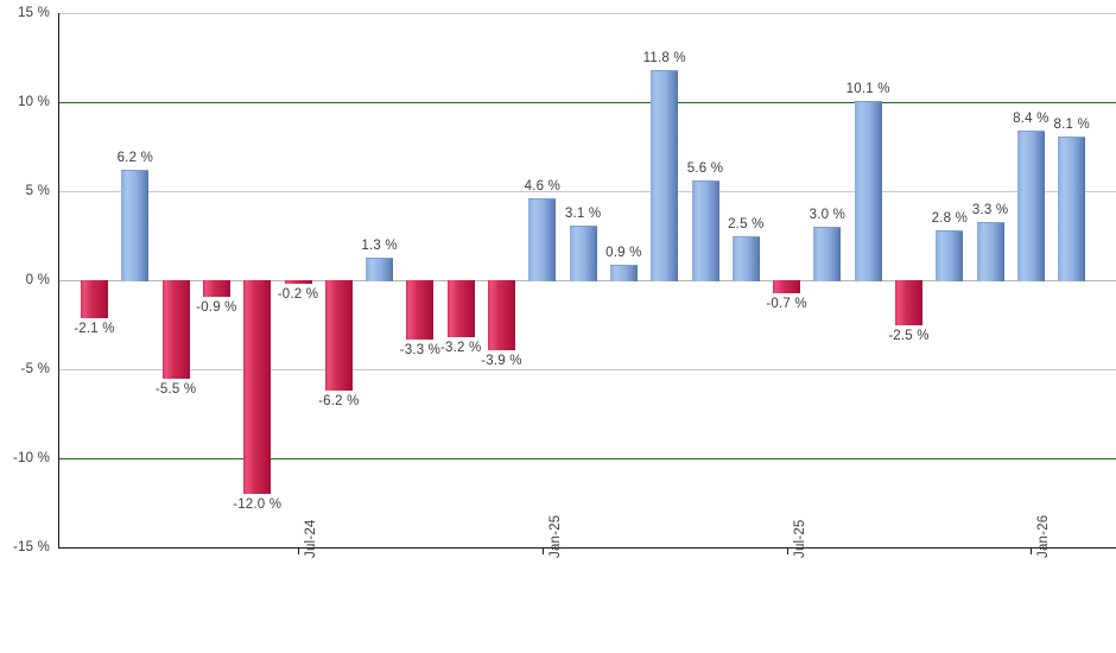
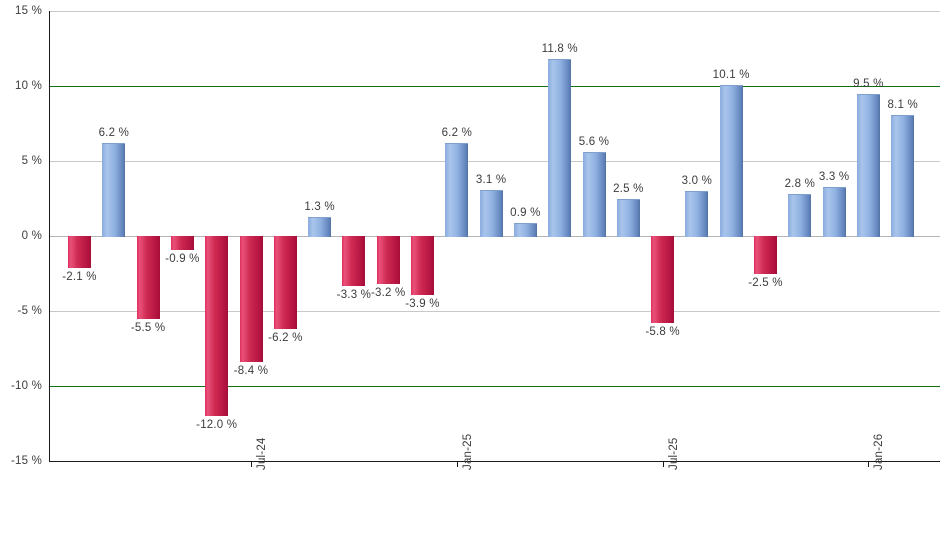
Jul-24: -0.2 -> -8.4
Jan-25: 4.6 -> 6.2
Jul-25: -0.7 -> -5.8
Jan-26: 8.4 -> 9.5
